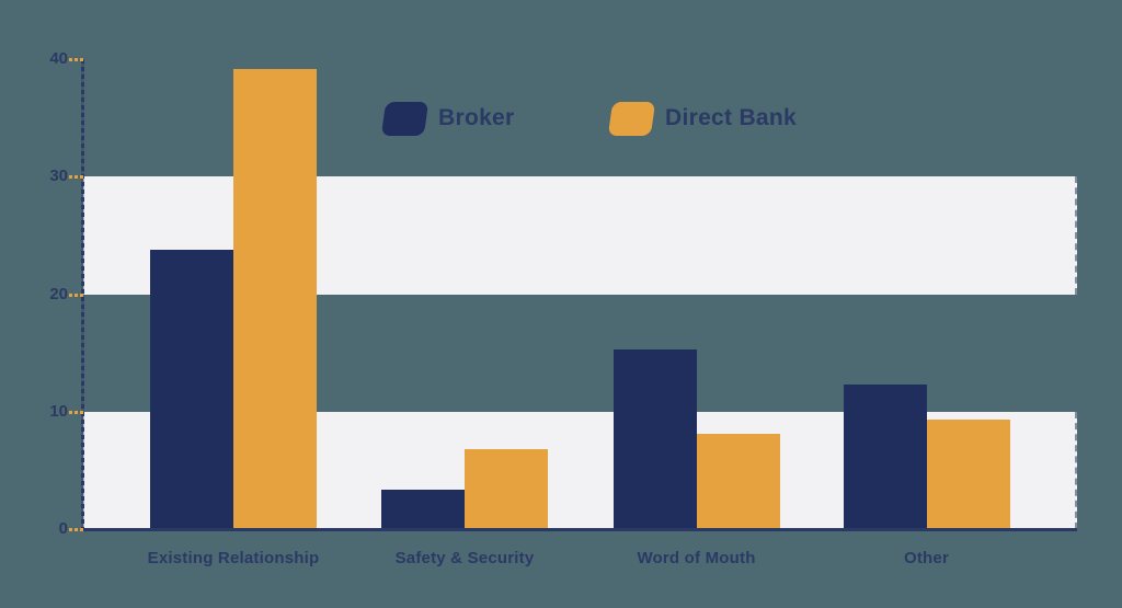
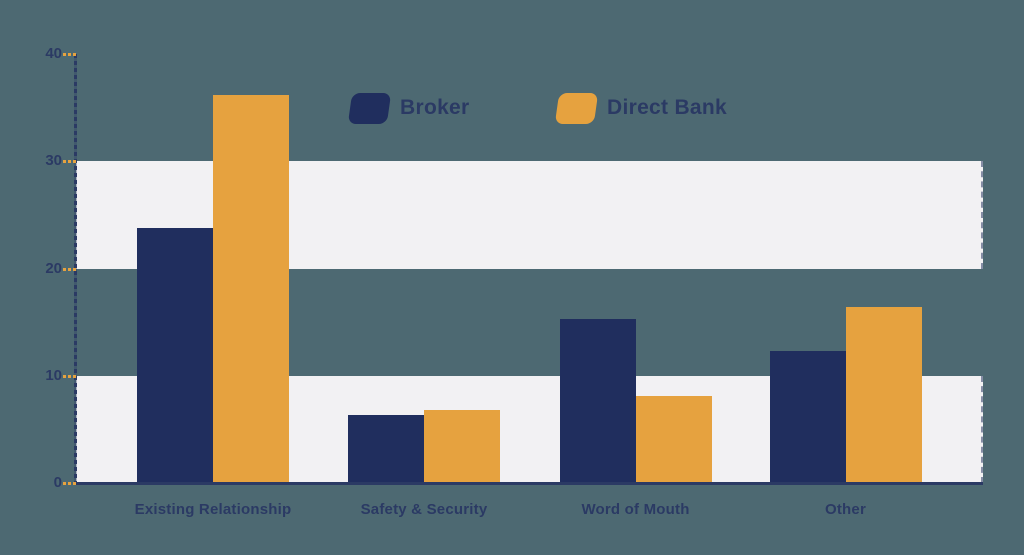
Direct Bank/Existing Relationship: 39.2 -> 36.2
Broker/Safety & Security: 3.4 -> 6.3
Direct Bank/Other: 9.3 -> 16.4
